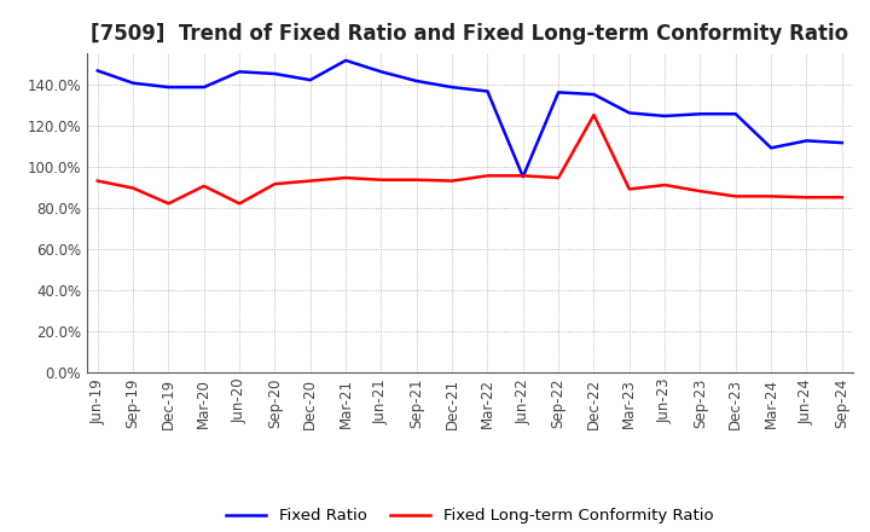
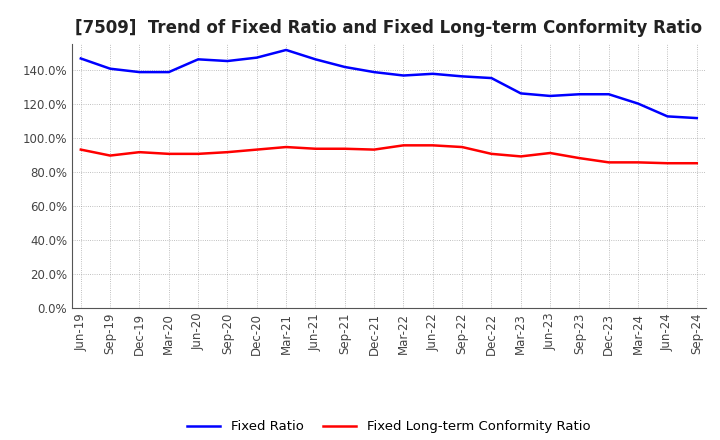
Fixed Long-term Conformity Ratio/Dec-19: 82% -> 92%
Fixed Long-term Conformity Ratio/Jun-20: 82% -> 90%
Fixed Ratio/Dec-20: 142% -> 147%
Fixed Ratio/Jun-22: 95% -> 138%
Fixed Long-term Conformity Ratio/Dec-22: 125% -> 90%
Fixed Ratio/Mar-24: 109% -> 120%
